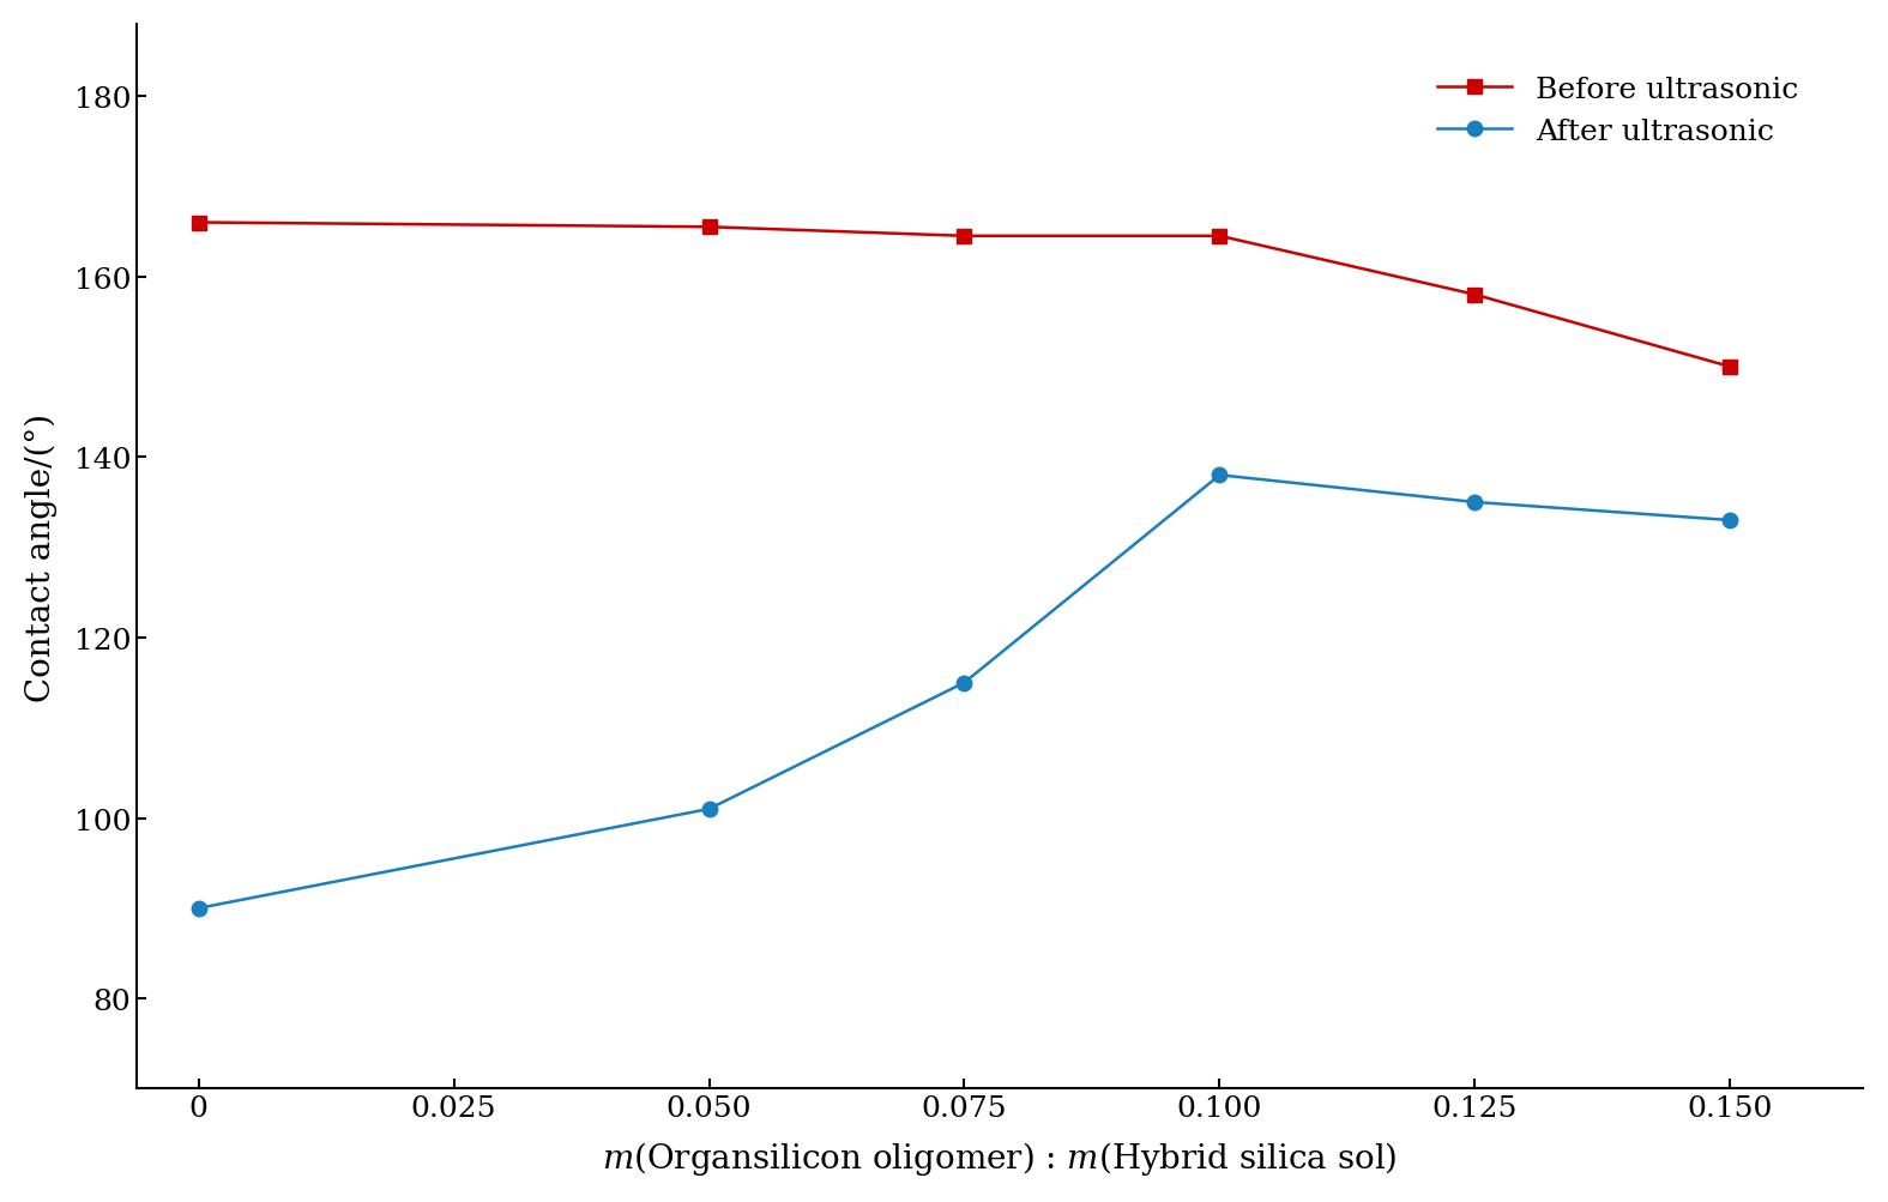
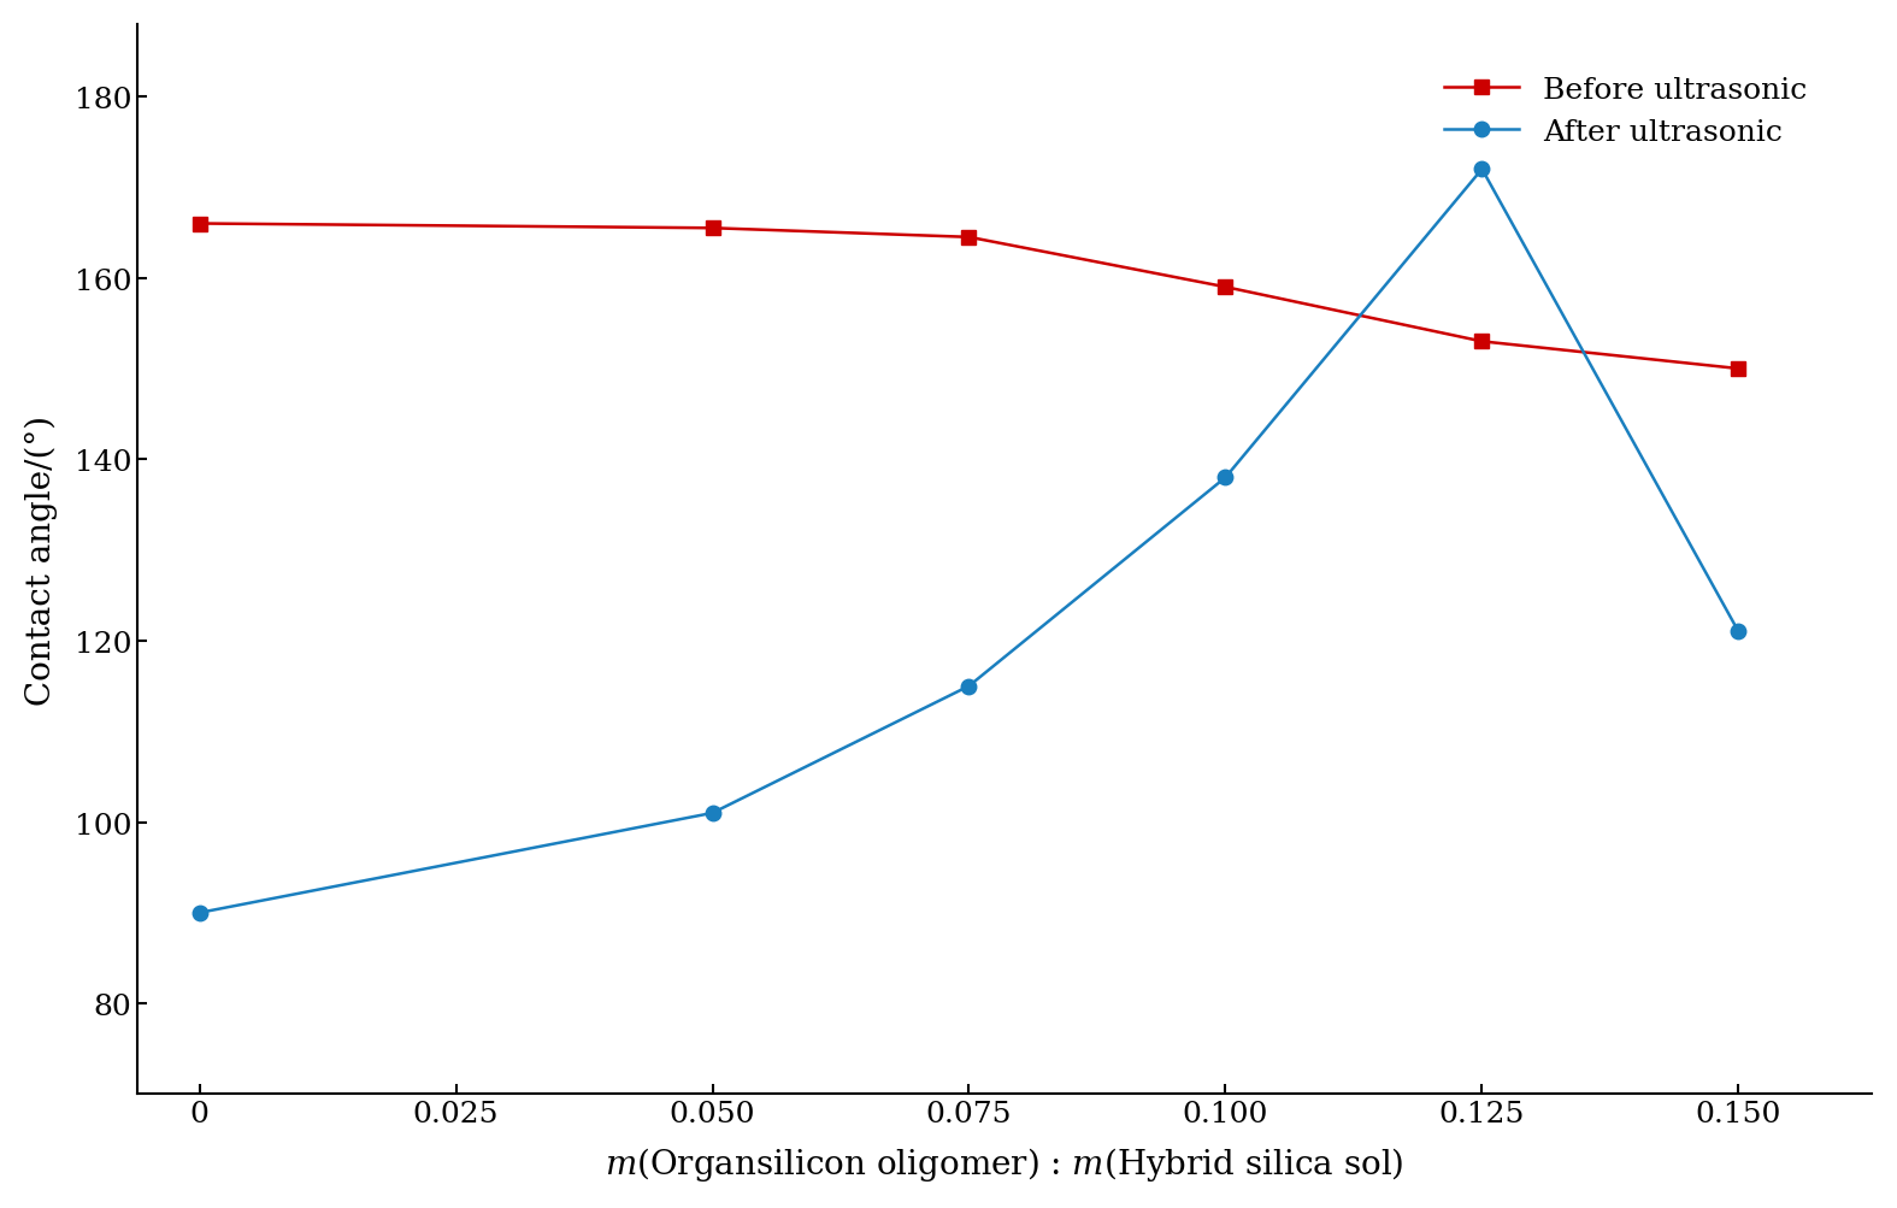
Before ultrasonic/0.100: 164.5 -> 159.0
Before ultrasonic/0.125: 158.0 -> 153.0
After ultrasonic/0.125: 135 -> 172
After ultrasonic/0.150: 133 -> 121
